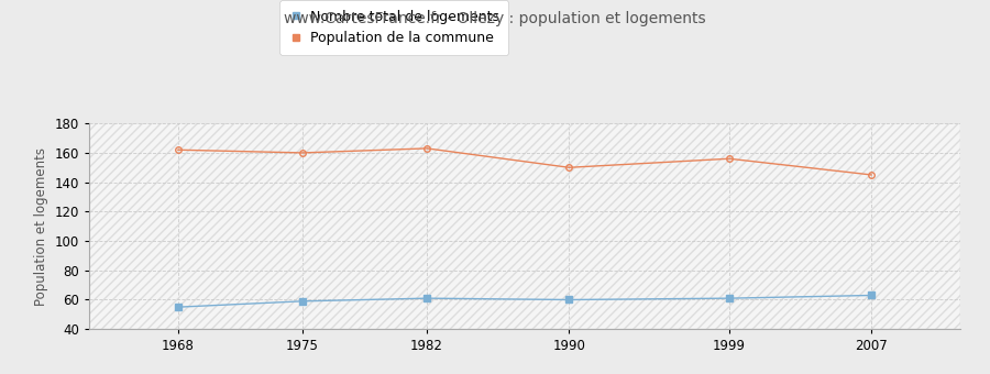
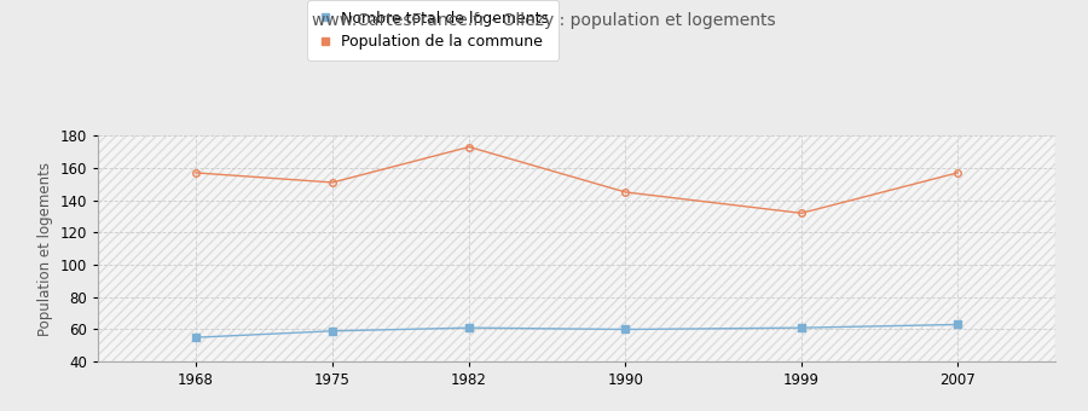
Population de la commune/1968: 162 -> 157
Population de la commune/1975: 160 -> 151
Population de la commune/1982: 163 -> 173
Population de la commune/1990: 150 -> 145
Population de la commune/1999: 156 -> 132
Population de la commune/2007: 145 -> 157
